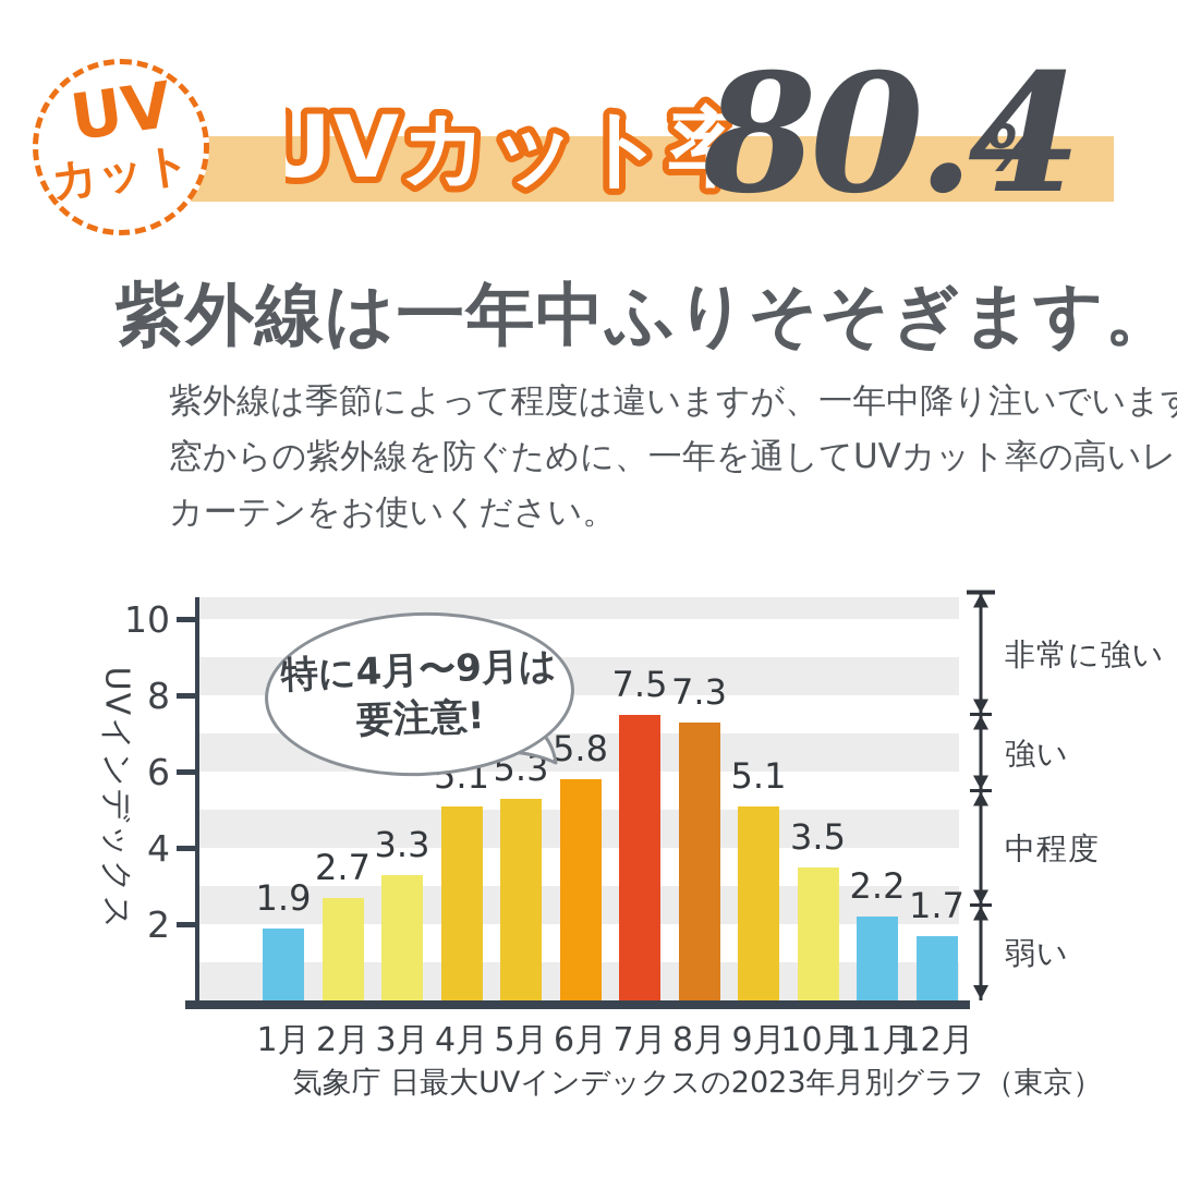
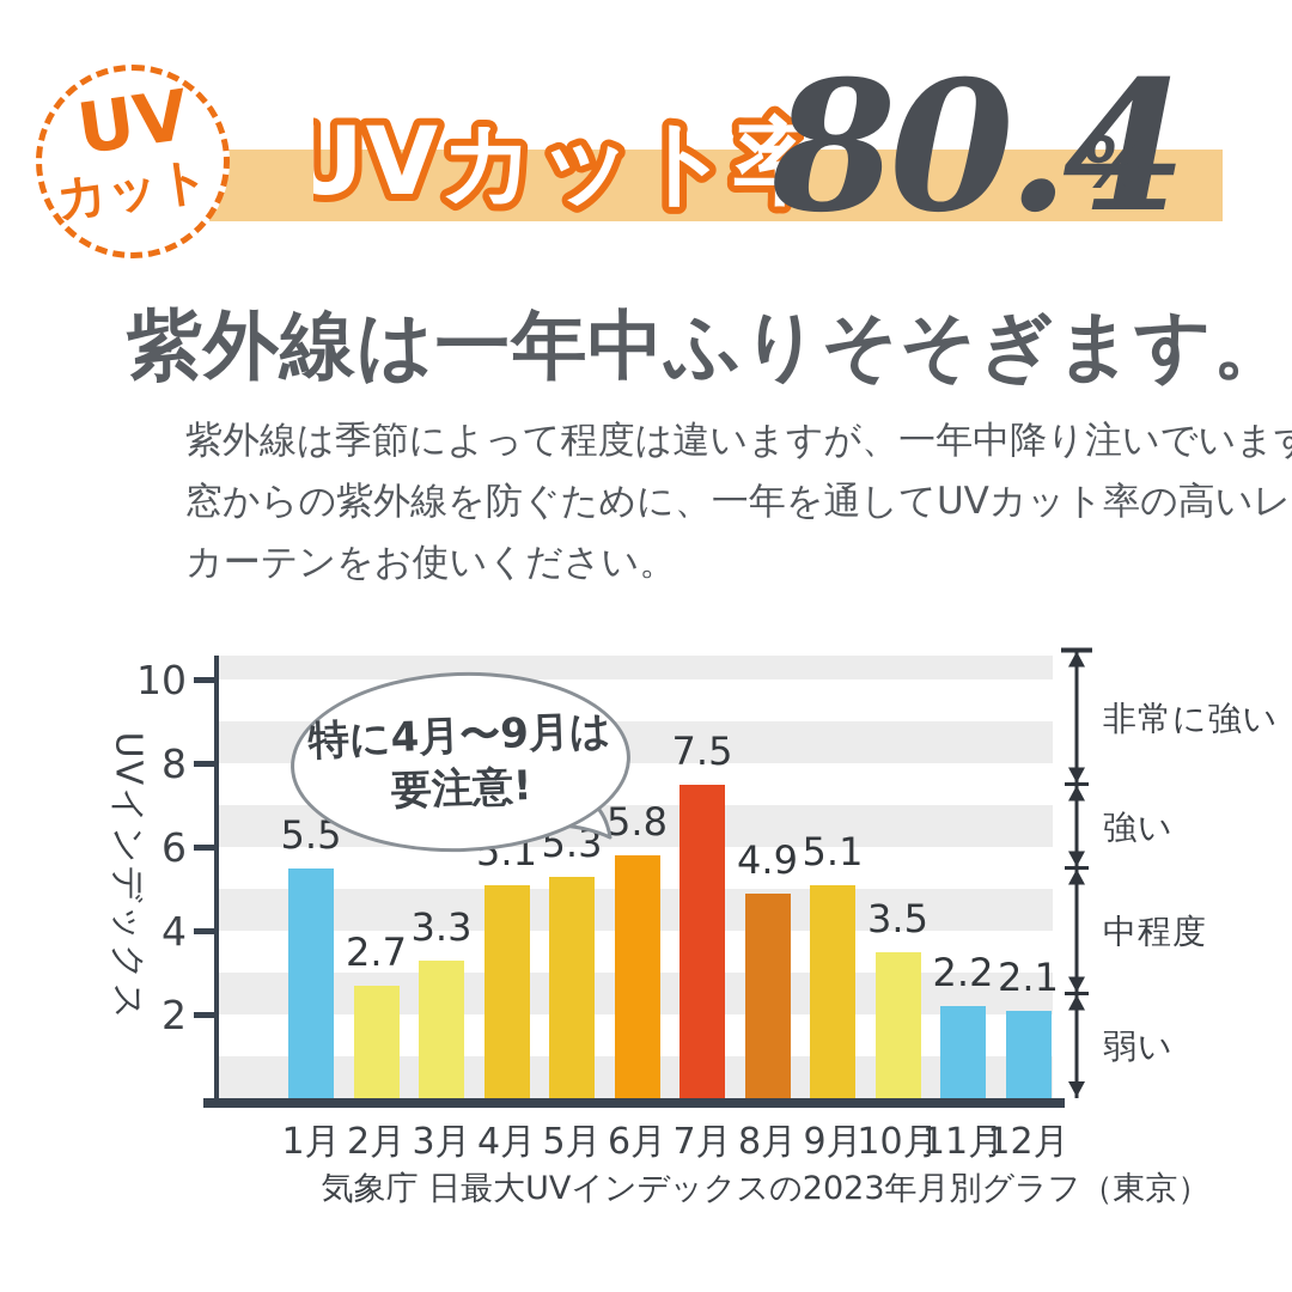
1月: 1.9 -> 5.5
8月: 7.3 -> 4.9
12月: 1.7 -> 2.1
